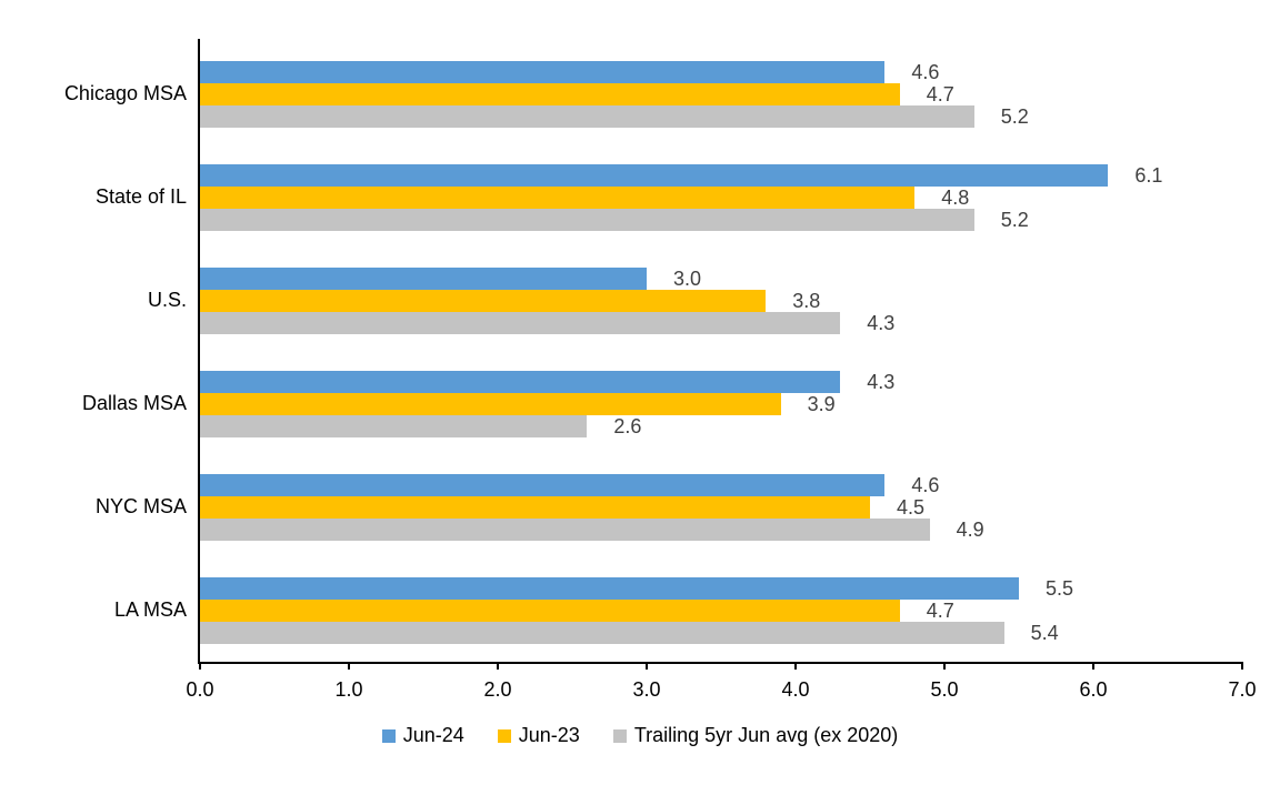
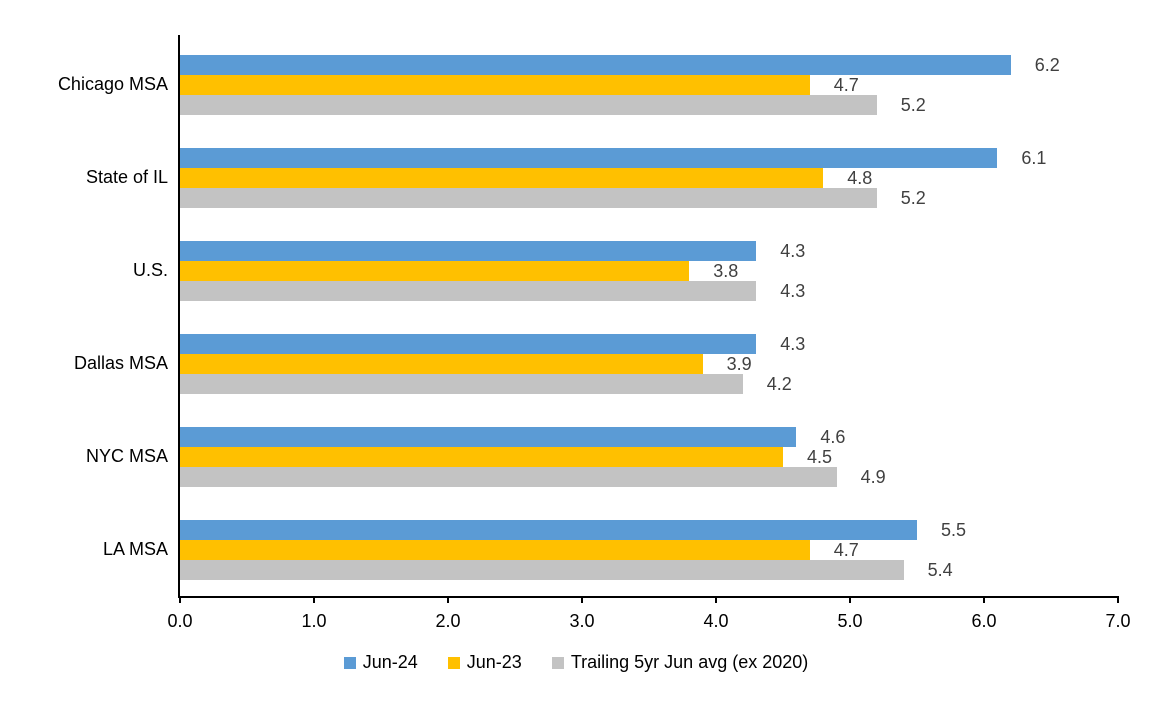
Jun-24/Chicago MSA: 4.6 -> 6.2
Jun-24/U.S.: 3.0 -> 4.3
Trailing 5yr Jun avg (ex 2020)/Dallas MSA: 2.6 -> 4.2
